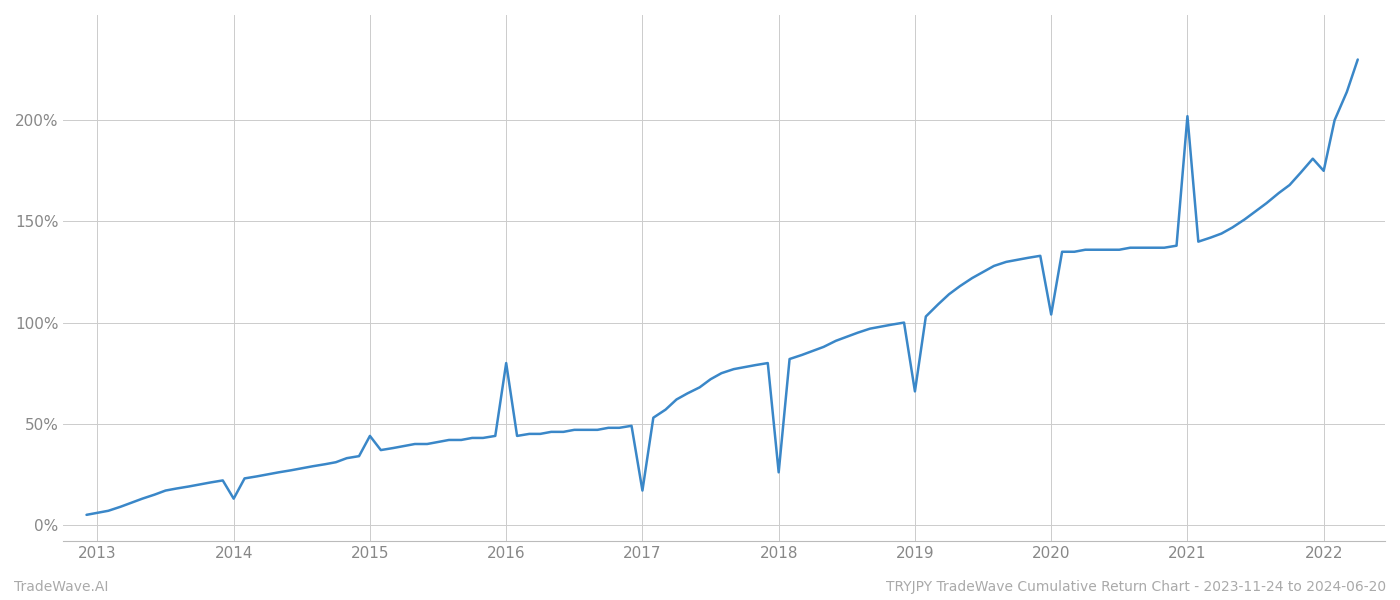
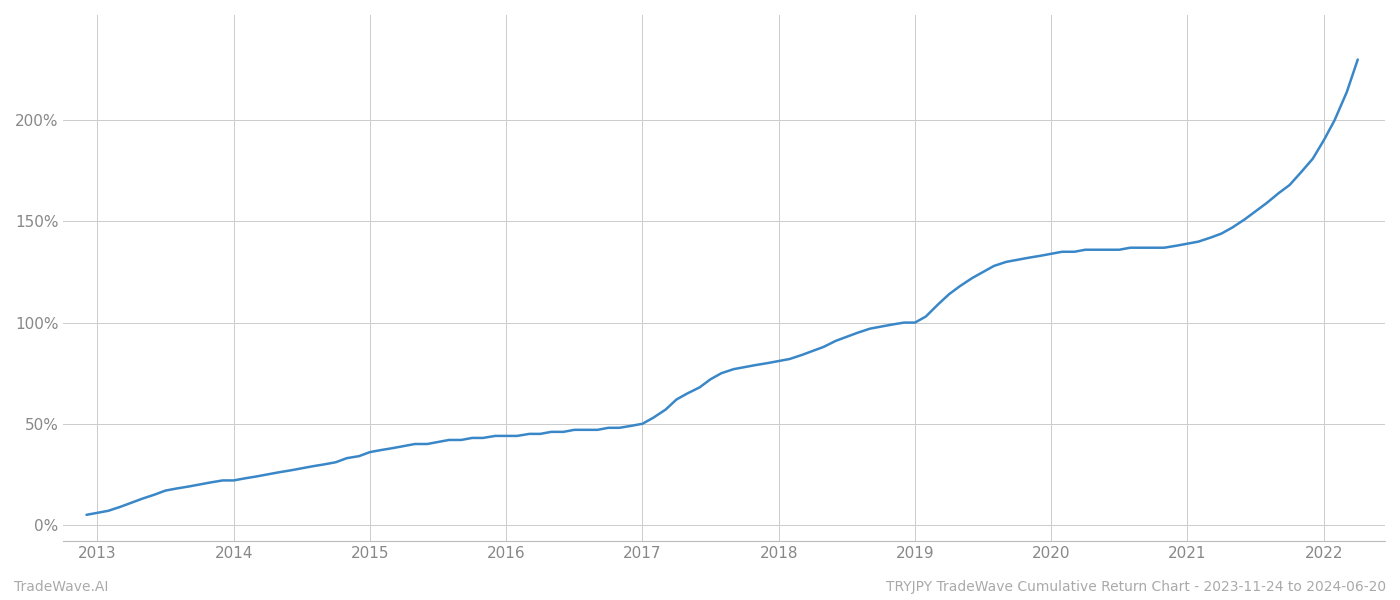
2014: 13% -> 22%
2015: 44% -> 36%
2016: 80% -> 44%
2017: 17% -> 50%
2018: 26% -> 81%
2019: 66% -> 100%
2020: 104% -> 134%
2021: 202% -> 139%
2022: 175% -> 190%
